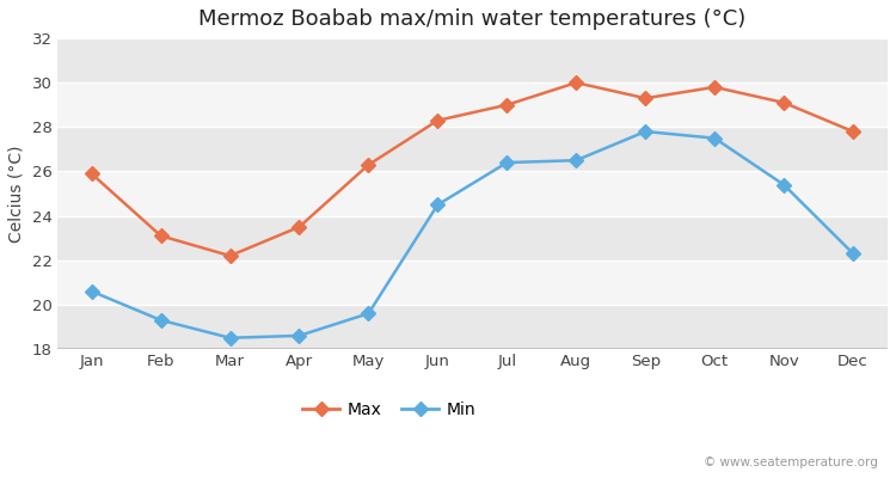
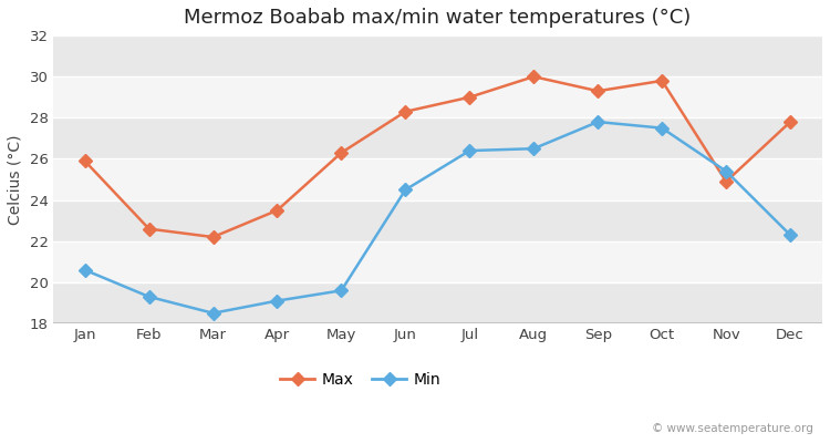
Max/Feb: 23.1 -> 22.6
Min/Apr: 18.6 -> 19.1
Max/Nov: 29.1 -> 24.9
